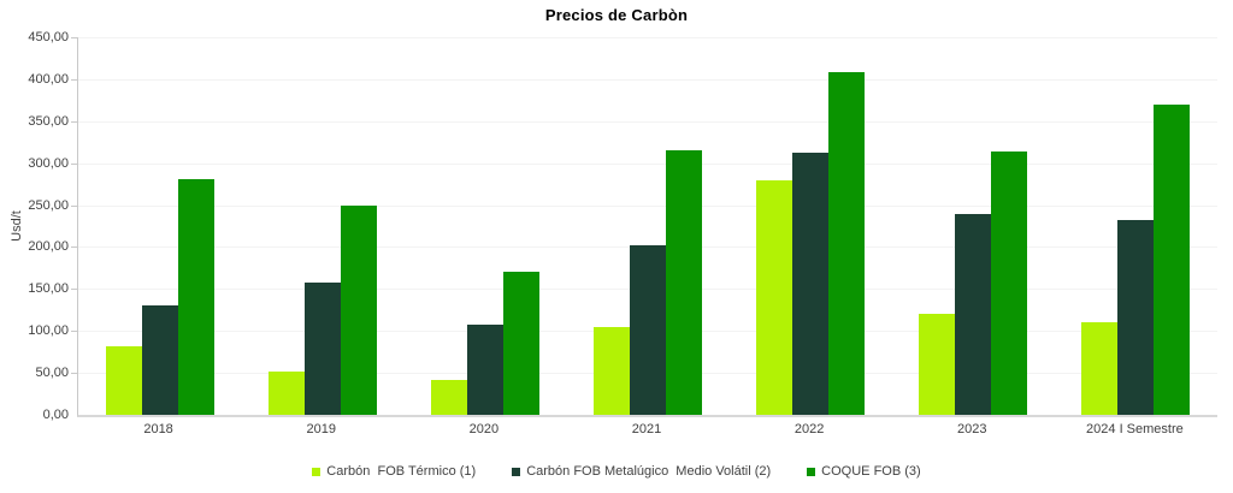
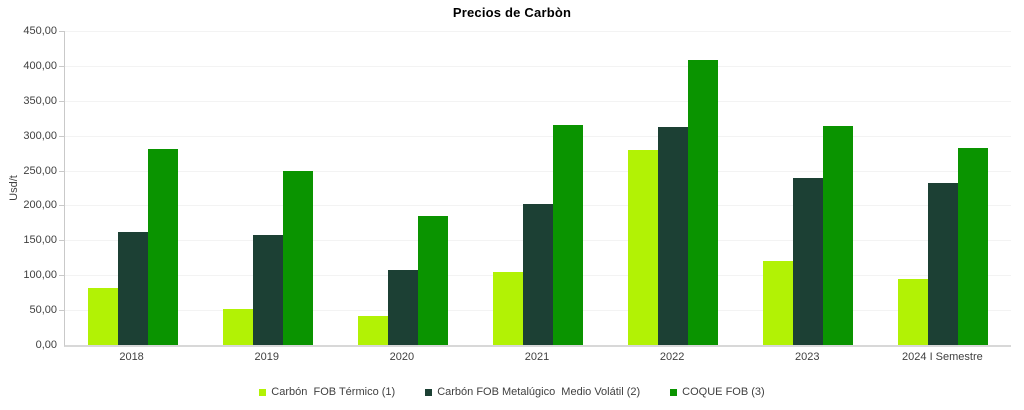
Carbón FOB Metalúgico Medio Volátil (2)/2018: 130 -> 160
COQUE FOB (3)/2020: 170 -> 180
Carbón FOB Térmico (1)/2024 I Semestre: 110 -> 100
COQUE FOB (3)/2024 I Semestre: 370 -> 280
